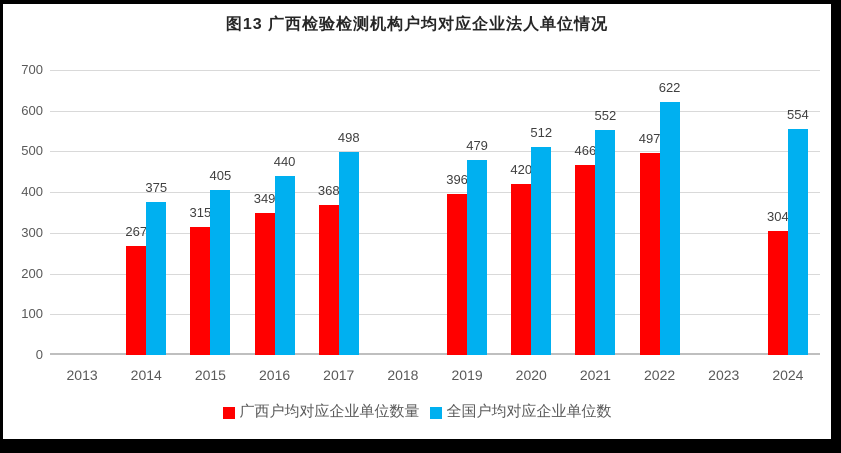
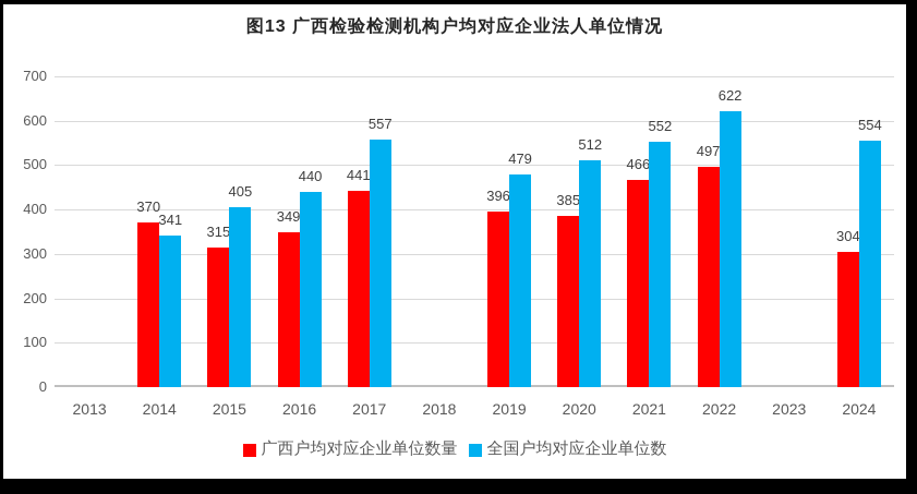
广西户均对应企业单位数量/2014: 267 -> 370
全国户均对应企业单位数/2014: 375 -> 341
广西户均对应企业单位数量/2017: 368 -> 441
全国户均对应企业单位数/2017: 498 -> 557
广西户均对应企业单位数量/2020: 420 -> 385
